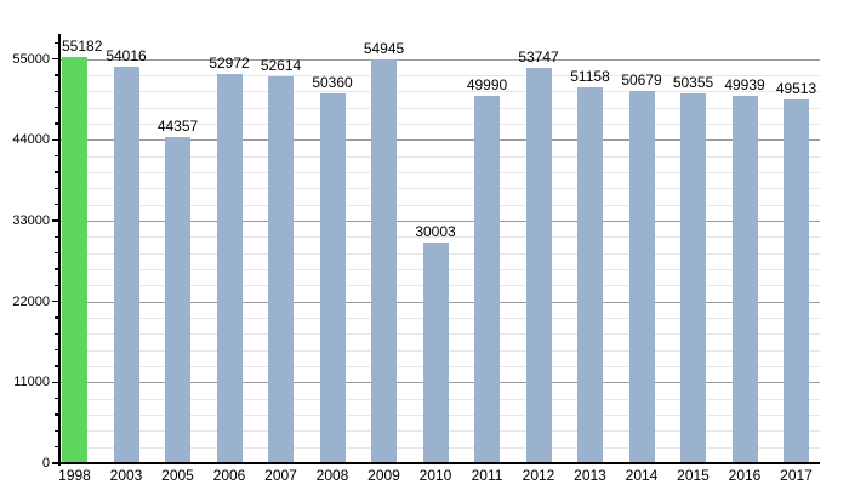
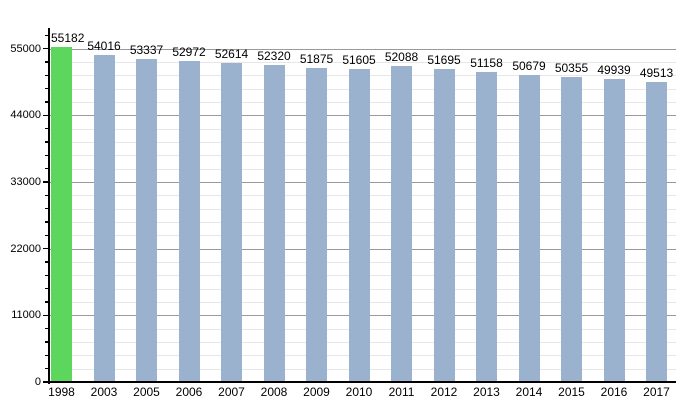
2005: 44357 -> 53337
2008: 50360 -> 52320
2009: 54945 -> 51875
2010: 30003 -> 51605
2011: 49990 -> 52088
2012: 53747 -> 51695
